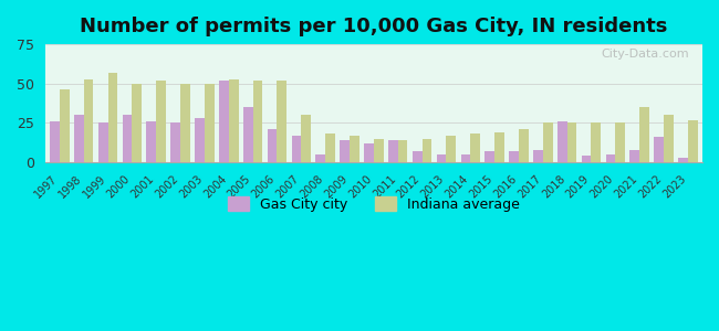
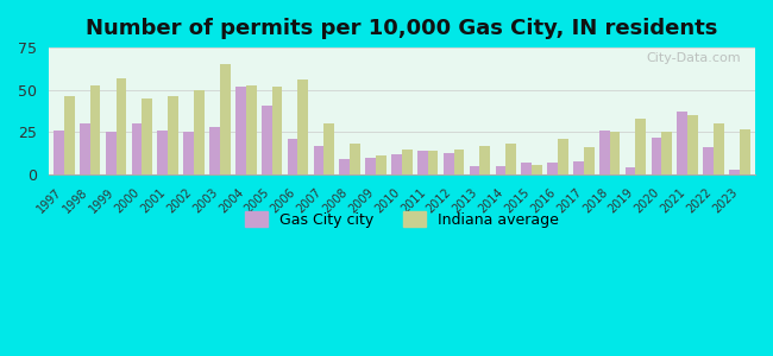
Indiana average/2000: 50 -> 45
Indiana average/2001: 52 -> 46
Indiana average/2003: 50 -> 65
Gas City city/2005: 35 -> 41
Indiana average/2006: 52 -> 56
Gas City city/2008: 5 -> 9
Gas City city/2009: 14 -> 10
Indiana average/2009: 17 -> 11
Gas City city/2012: 7 -> 13
Indiana average/2015: 19 -> 6
Indiana average/2017: 25 -> 16
Indiana average/2019: 25 -> 33
Gas City city/2020: 5 -> 22
Gas City city/2021: 8 -> 37
